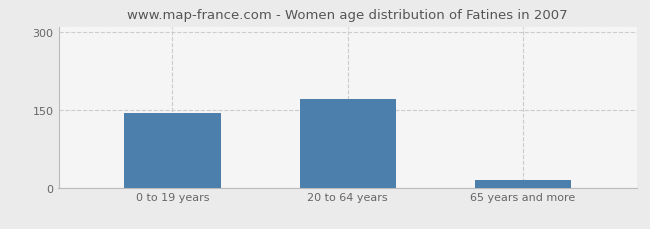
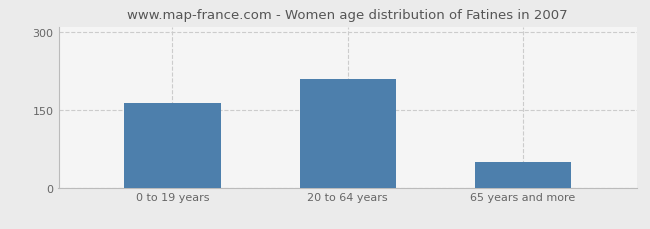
0 to 19 years: 143 -> 162
20 to 64 years: 170 -> 210
65 years and more: 15 -> 50
